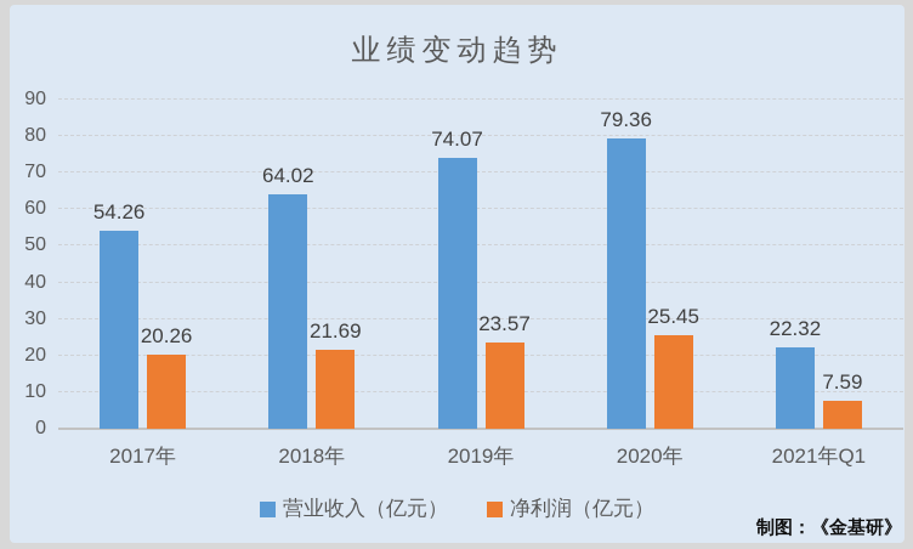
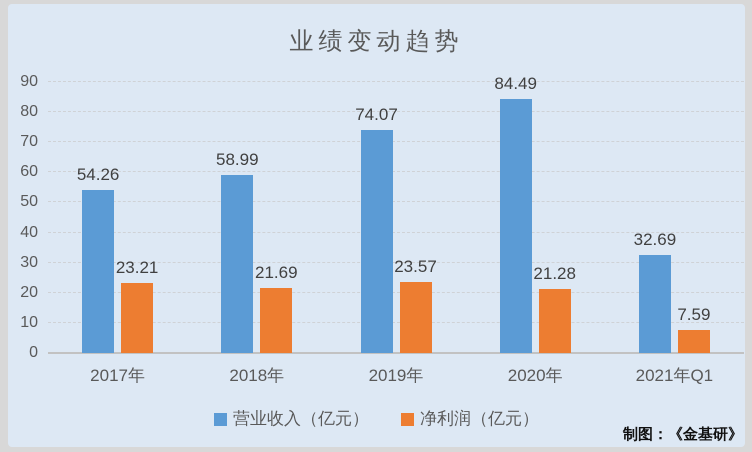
净利润（亿元）/2017年: 20.26 -> 23.21
营业收入（亿元）/2018年: 64.02 -> 58.99
营业收入（亿元）/2020年: 79.36 -> 84.49
净利润（亿元）/2020年: 25.45 -> 21.28
营业收入（亿元）/2021年Q1: 22.32 -> 32.69
